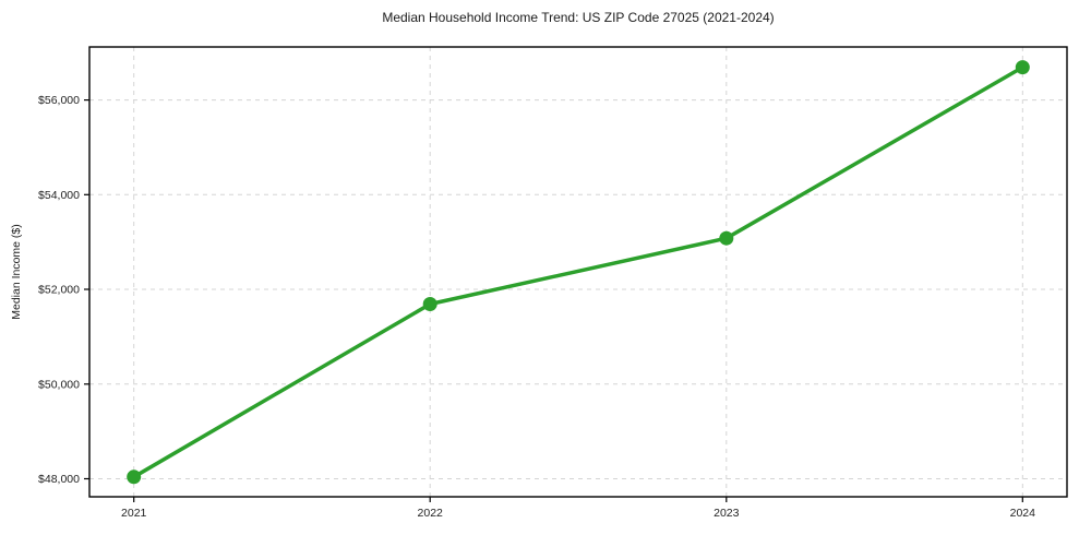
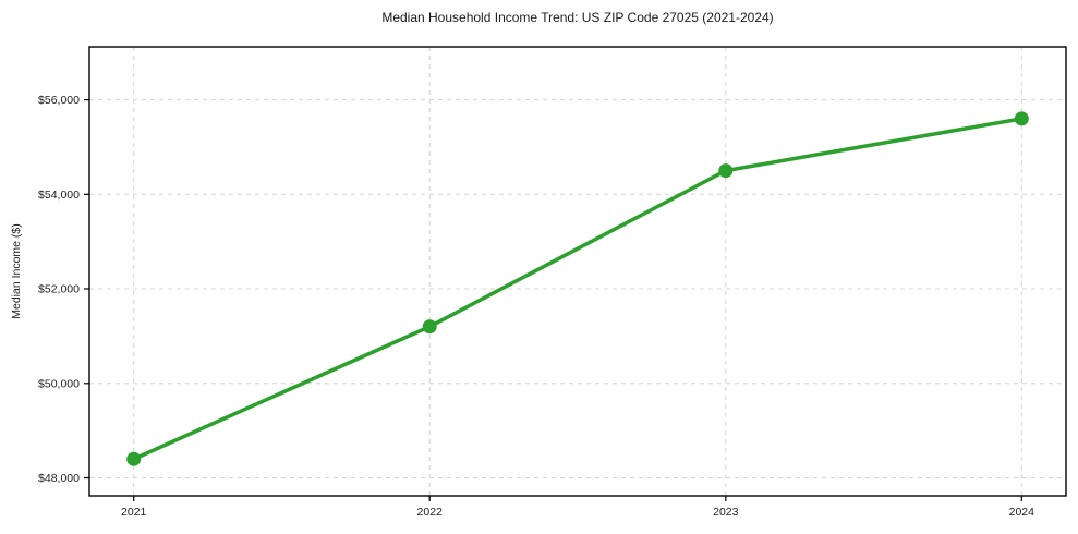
2021: $48000 -> $48400
2022: $51700 -> $51200
2023: $53100 -> $54500
2024: $56700 -> $55600
